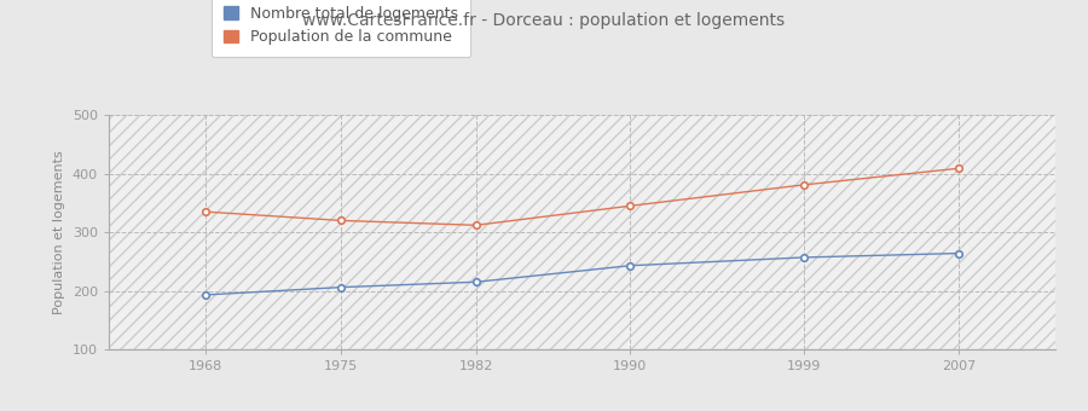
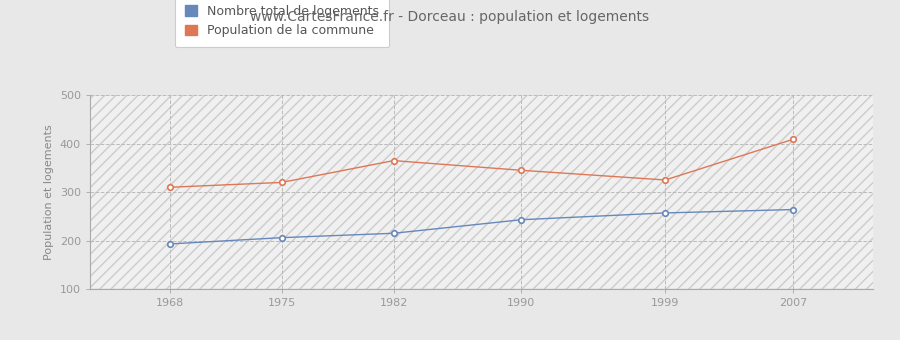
Population de la commune/1968: 335 -> 310
Population de la commune/1982: 312 -> 365
Population de la commune/1999: 381 -> 325
